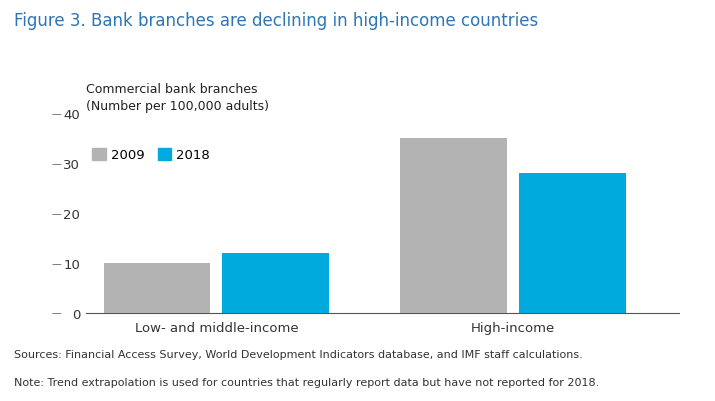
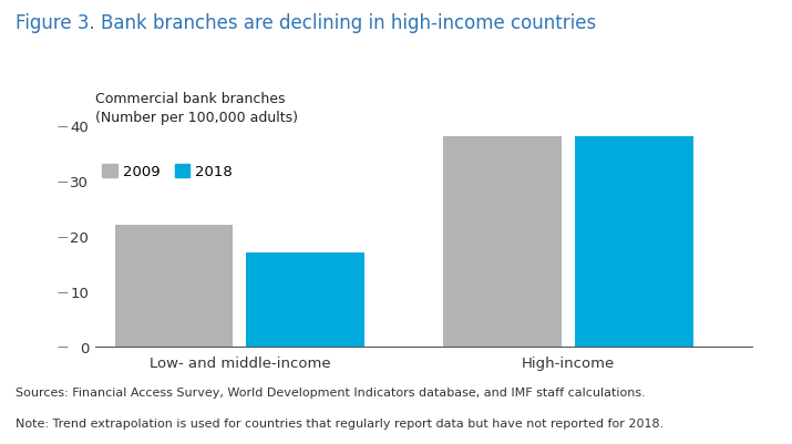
2009/Low- and middle-income: 10 -> 22
2018/Low- and middle-income: 12 -> 17
2009/High-income: 35 -> 38
2018/High-income: 28 -> 38
